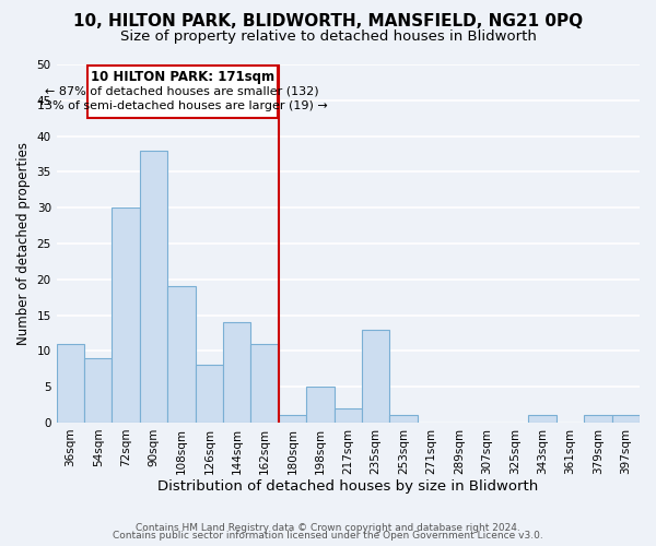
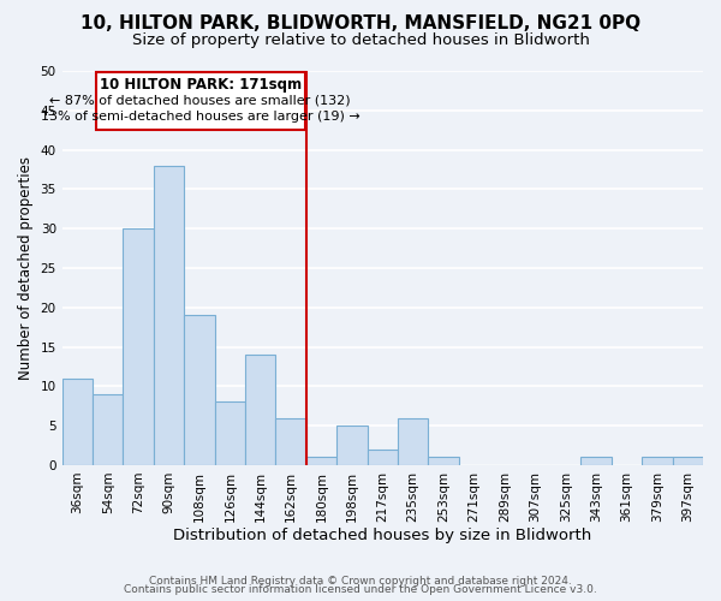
162sqm: 11 -> 6
235sqm: 13 -> 6
